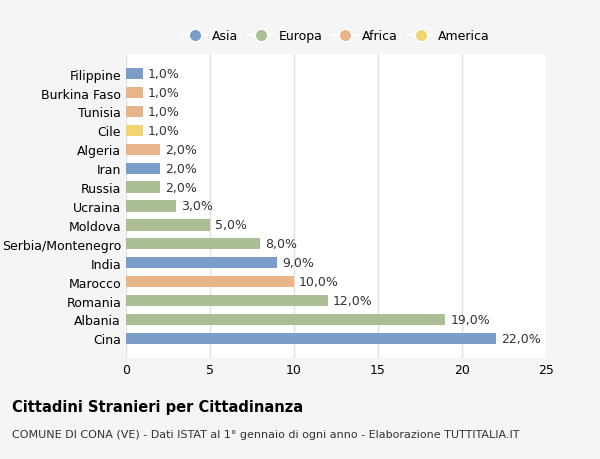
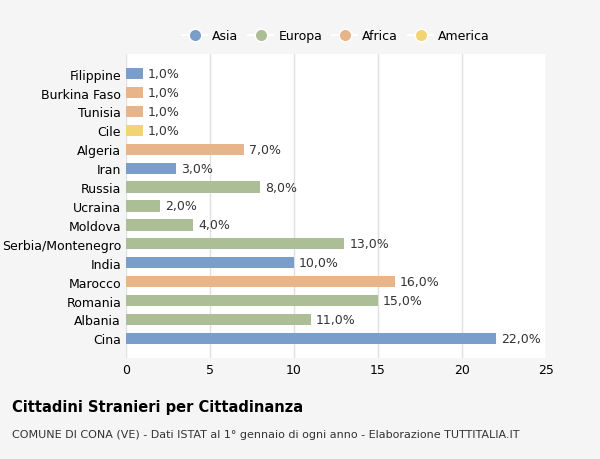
Algeria: 2,0% -> 7,0%
Iran: 2,0% -> 3,0%
Russia: 2,0% -> 8,0%
Ucraina: 3,0% -> 2,0%
Moldova: 5,0% -> 4,0%
Serbia/Montenegro: 8,0% -> 13,0%
India: 9,0% -> 10,0%
Marocco: 10,0% -> 16,0%
Romania: 12,0% -> 15,0%
Albania: 19,0% -> 11,0%
